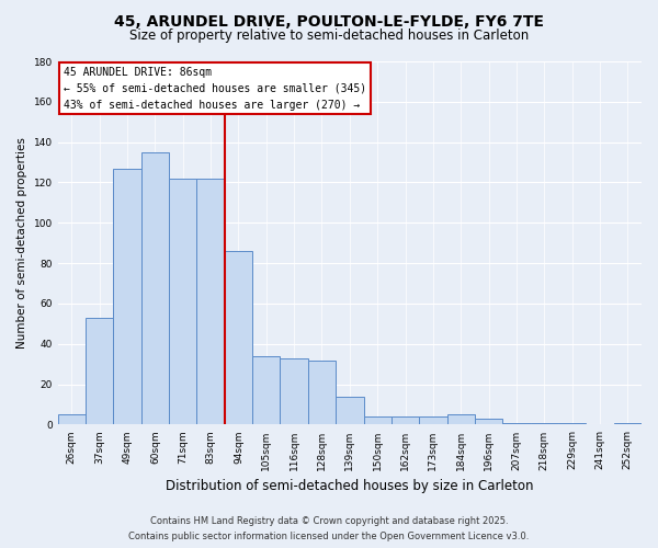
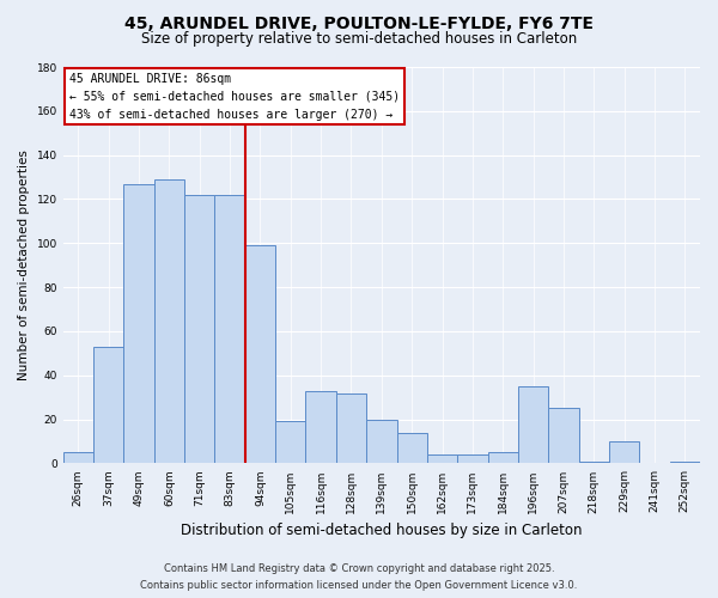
60sqm: 135 -> 129
94sqm: 86 -> 99
105sqm: 34 -> 19
139sqm: 14 -> 20
150sqm: 4 -> 14
196sqm: 3 -> 35
207sqm: 1 -> 25
229sqm: 1 -> 10
